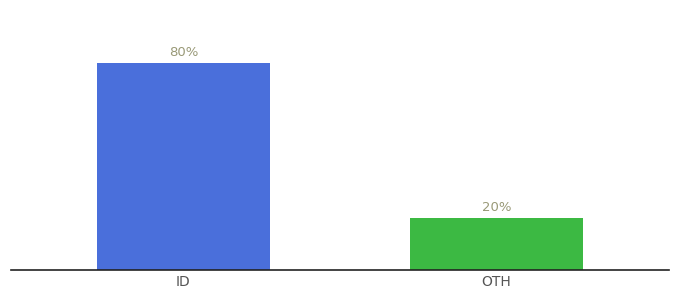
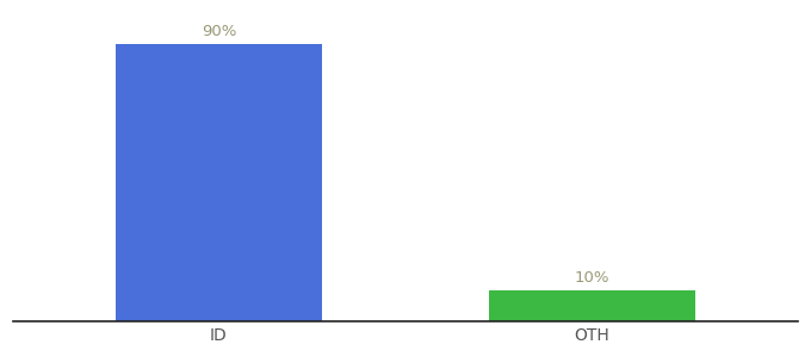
ID: 80% -> 90%
OTH: 20% -> 10%
